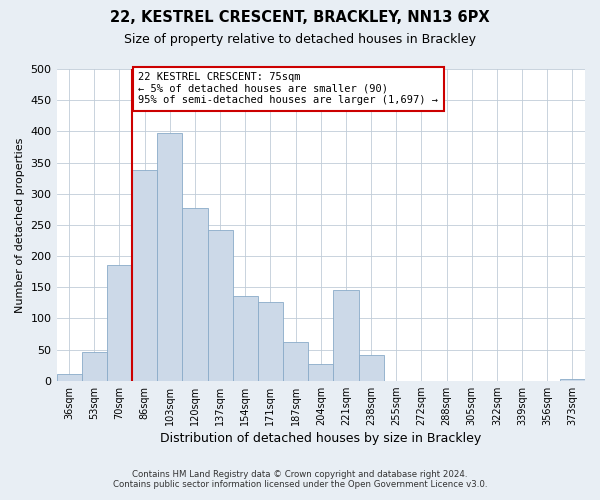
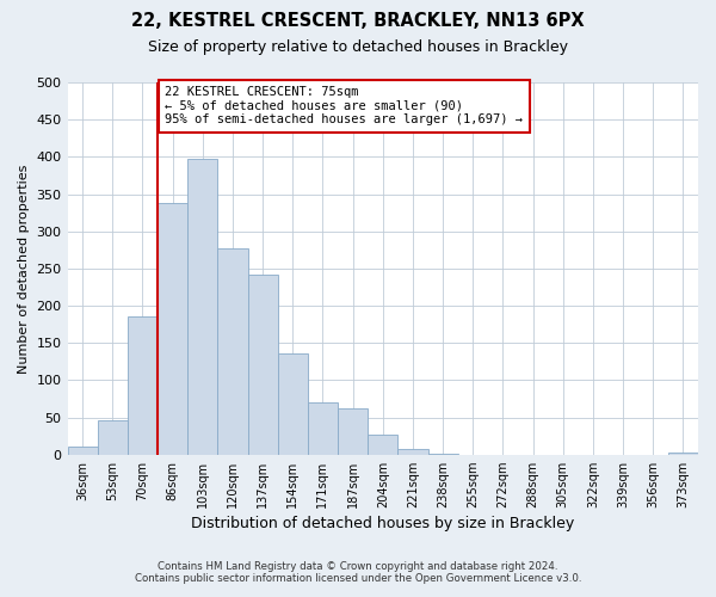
171sqm: 126 -> 70
221sqm: 146 -> 7
238sqm: 42 -> 1
